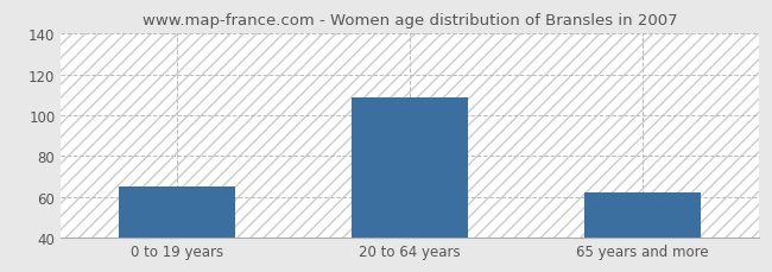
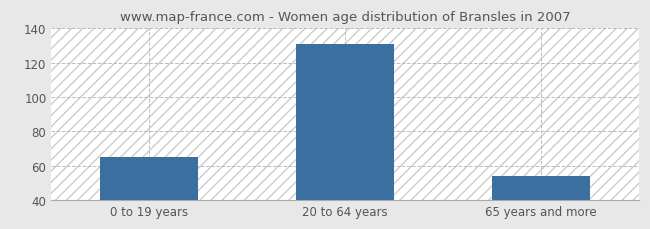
20 to 64 years: 109 -> 131
65 years and more: 62 -> 54
